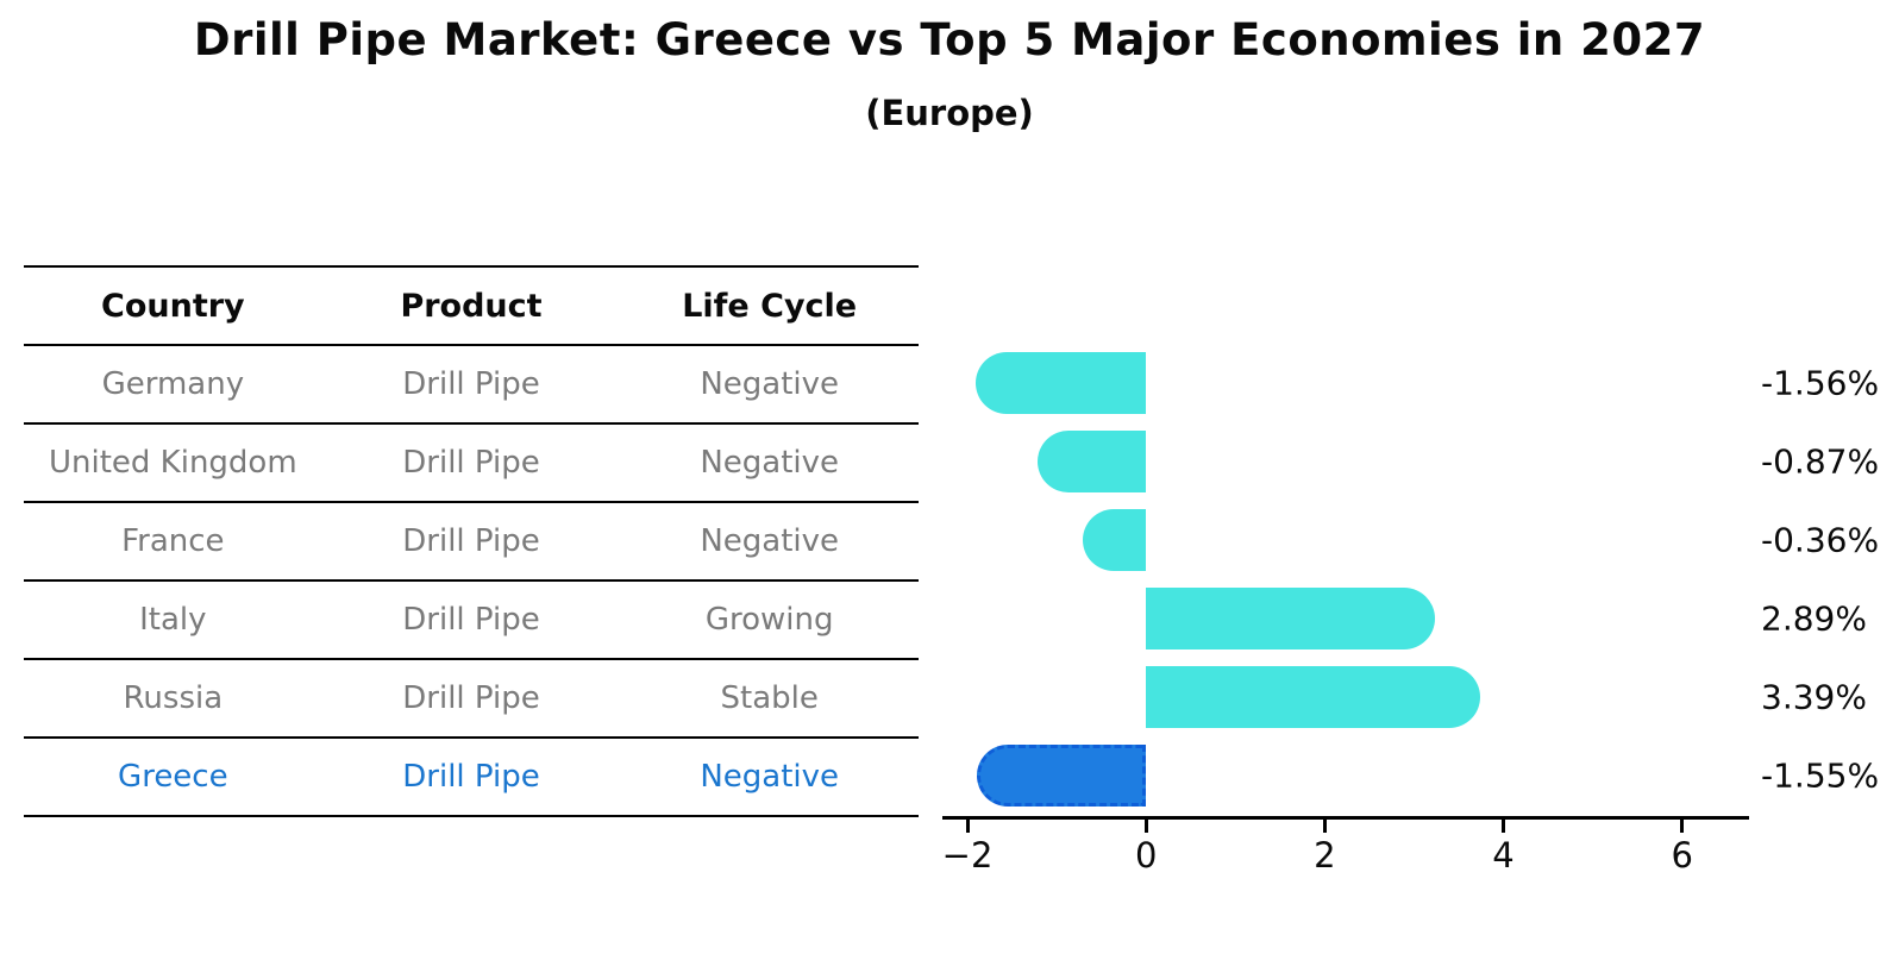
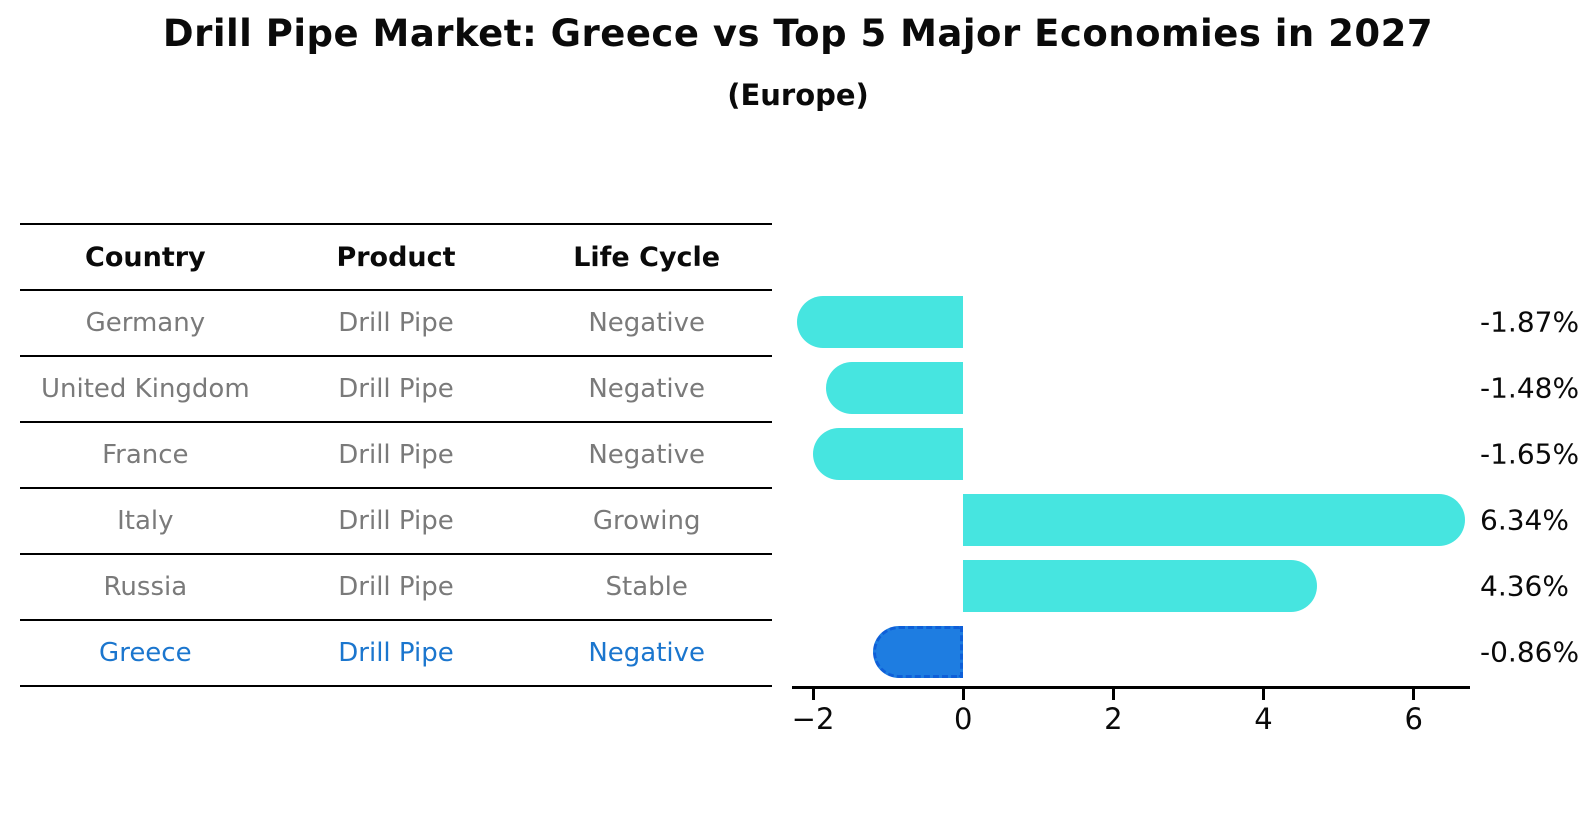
Germany: -1.56% -> -1.87%
United Kingdom: -0.87% -> -1.48%
France: -0.36% -> -1.65%
Italy: 2.89% -> 6.34%
Russia: 3.39% -> 4.36%
Greece: -1.55% -> -0.86%
